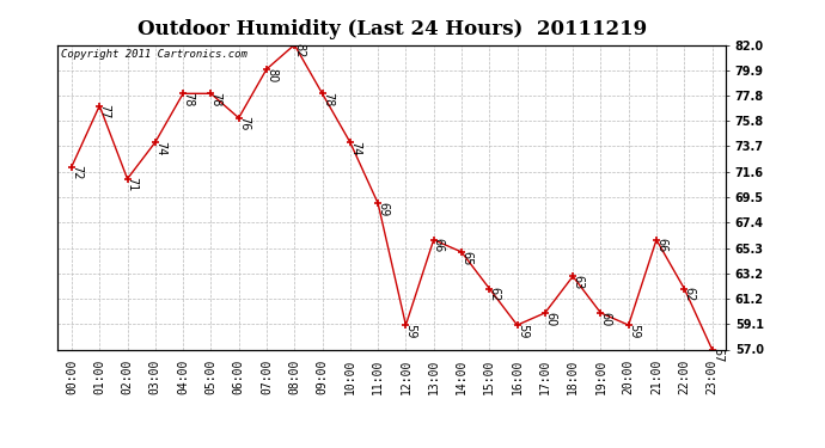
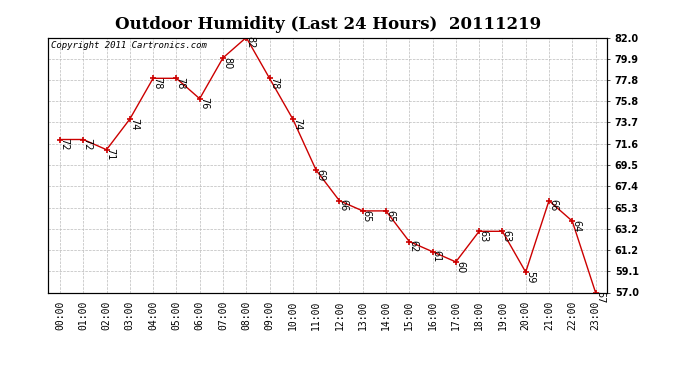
01:00: 77 -> 72
12:00: 59 -> 66
13:00: 66 -> 65
16:00: 59 -> 61
19:00: 60 -> 63
22:00: 62 -> 64
